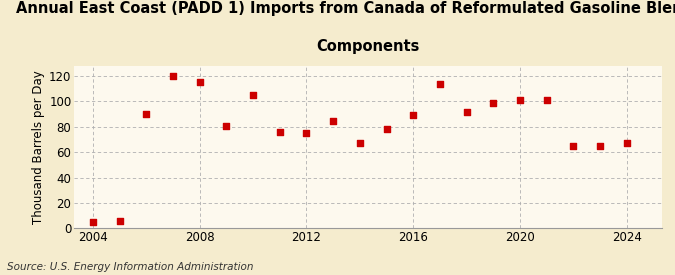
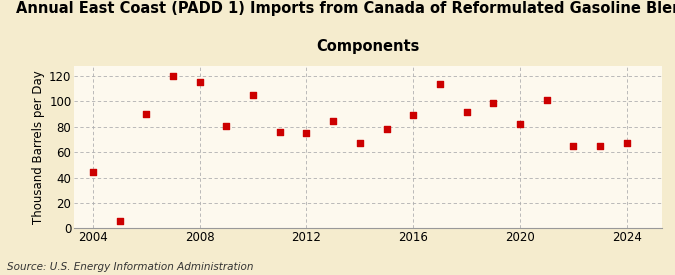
2004: 5 -> 44
2020: 101 -> 82
